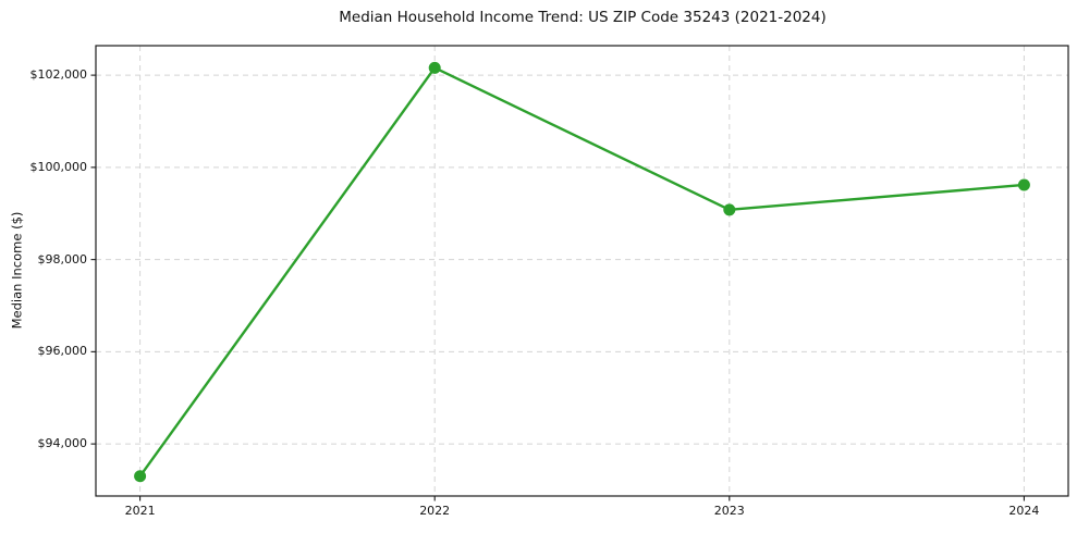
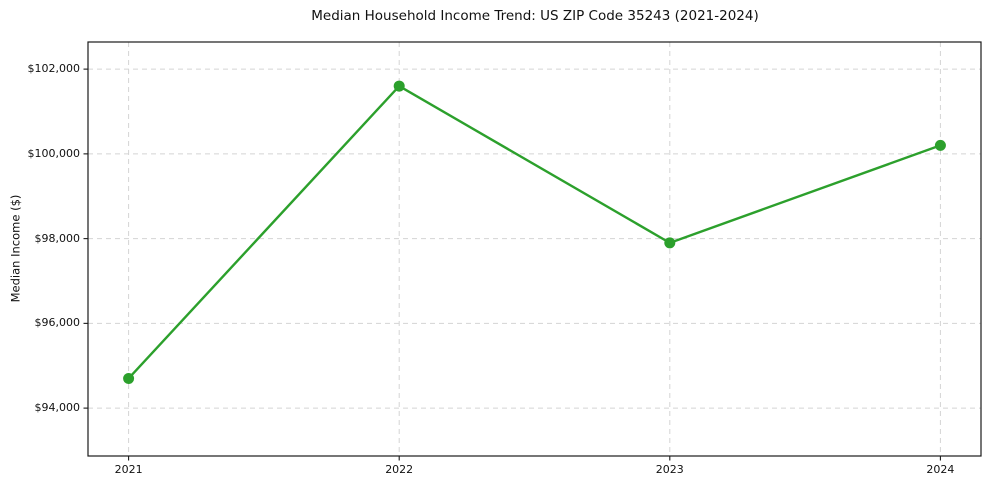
2021: $93300 -> $94700
2022: $102200 -> $101600
2023: $99100 -> $97900
2024: $99600 -> $100200
